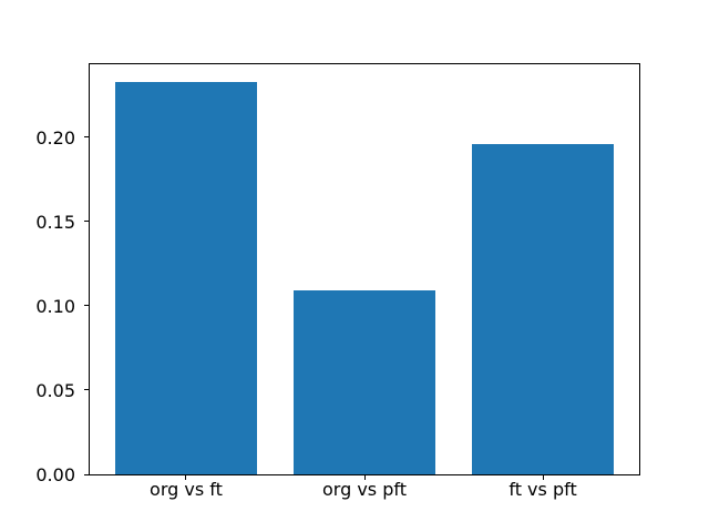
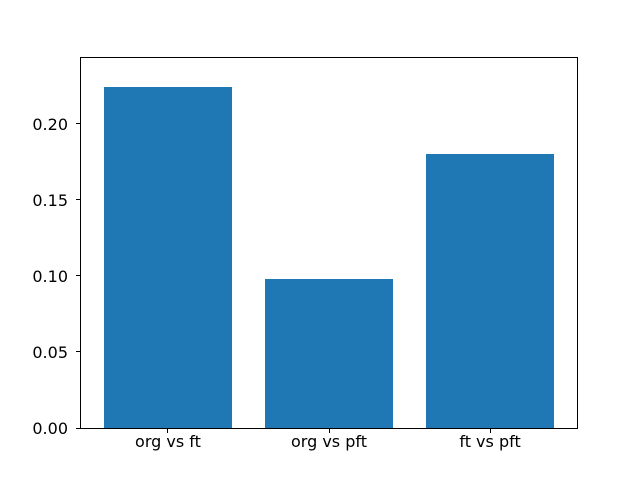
org vs ft: 0.233 -> 0.224
org vs pft: 0.109 -> 0.098
ft vs pft: 0.196 -> 0.180
